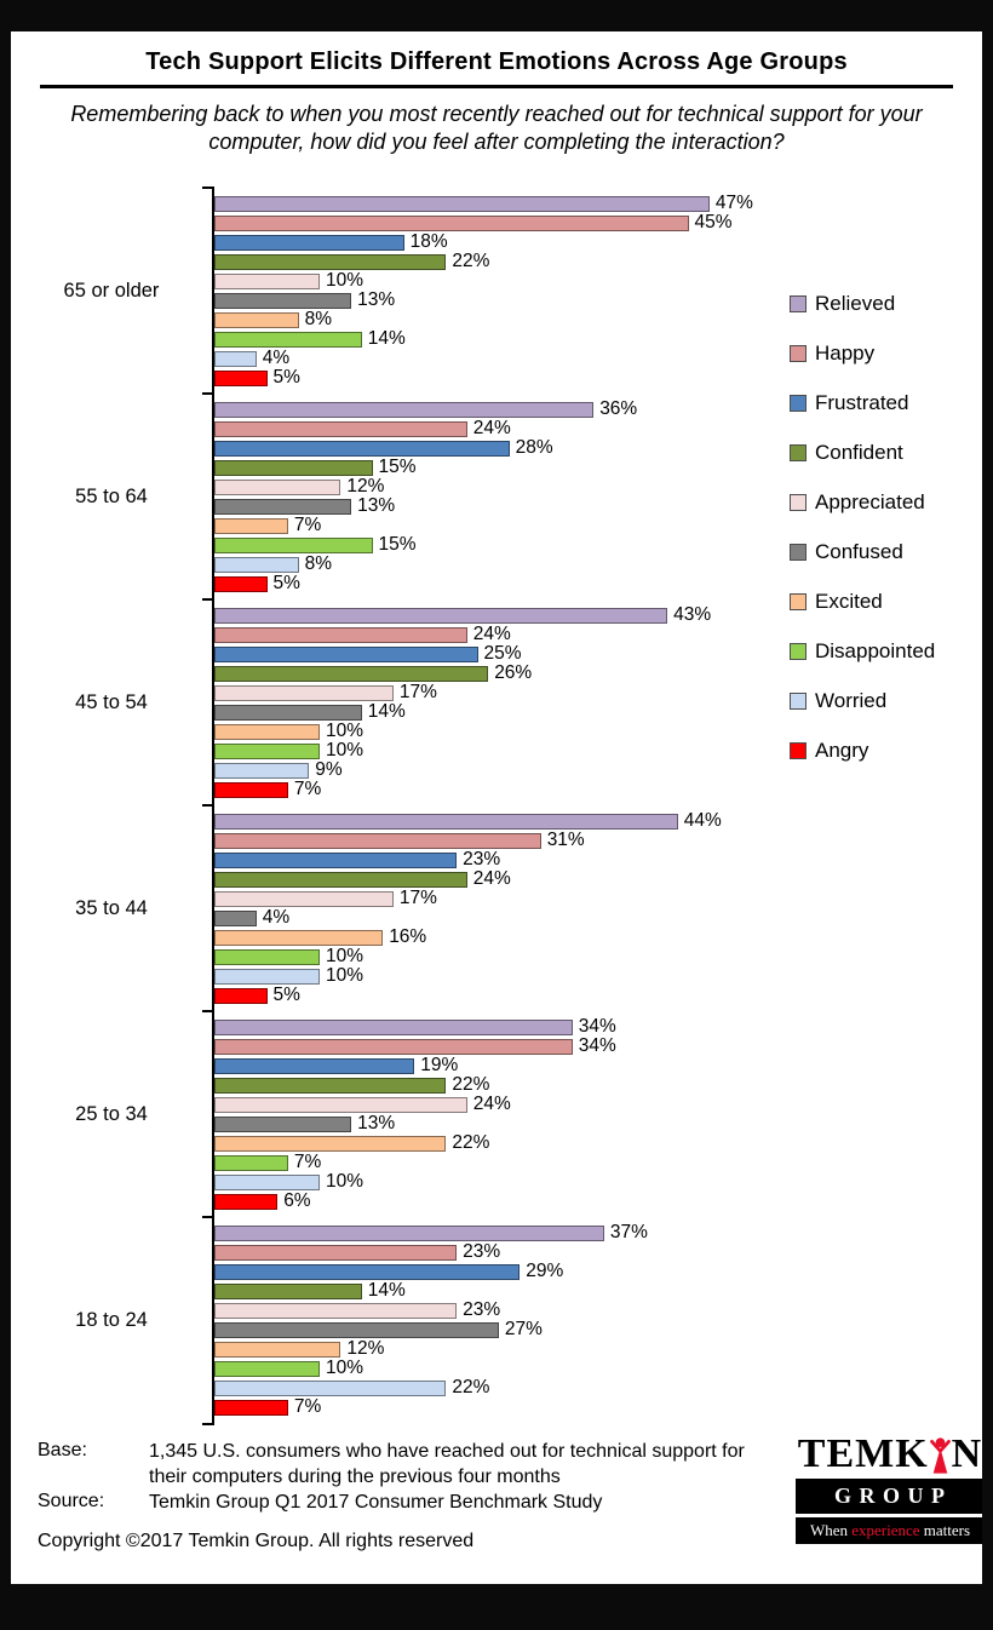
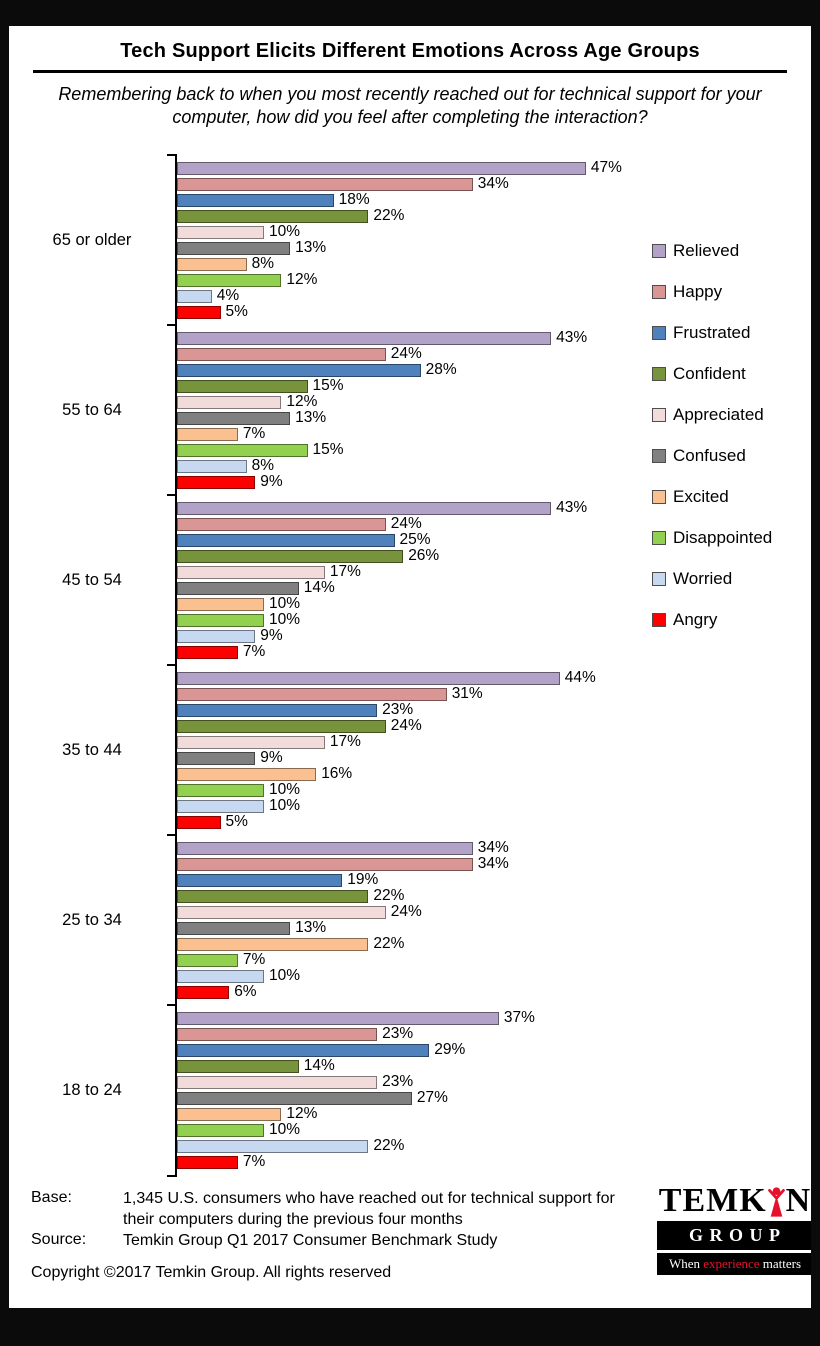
Happy/65 or older: 45% -> 34%
Disappointed/65 or older: 14% -> 12%
Relieved/55 to 64: 36% -> 43%
Angry/55 to 64: 5% -> 9%
Confused/35 to 44: 4% -> 9%
